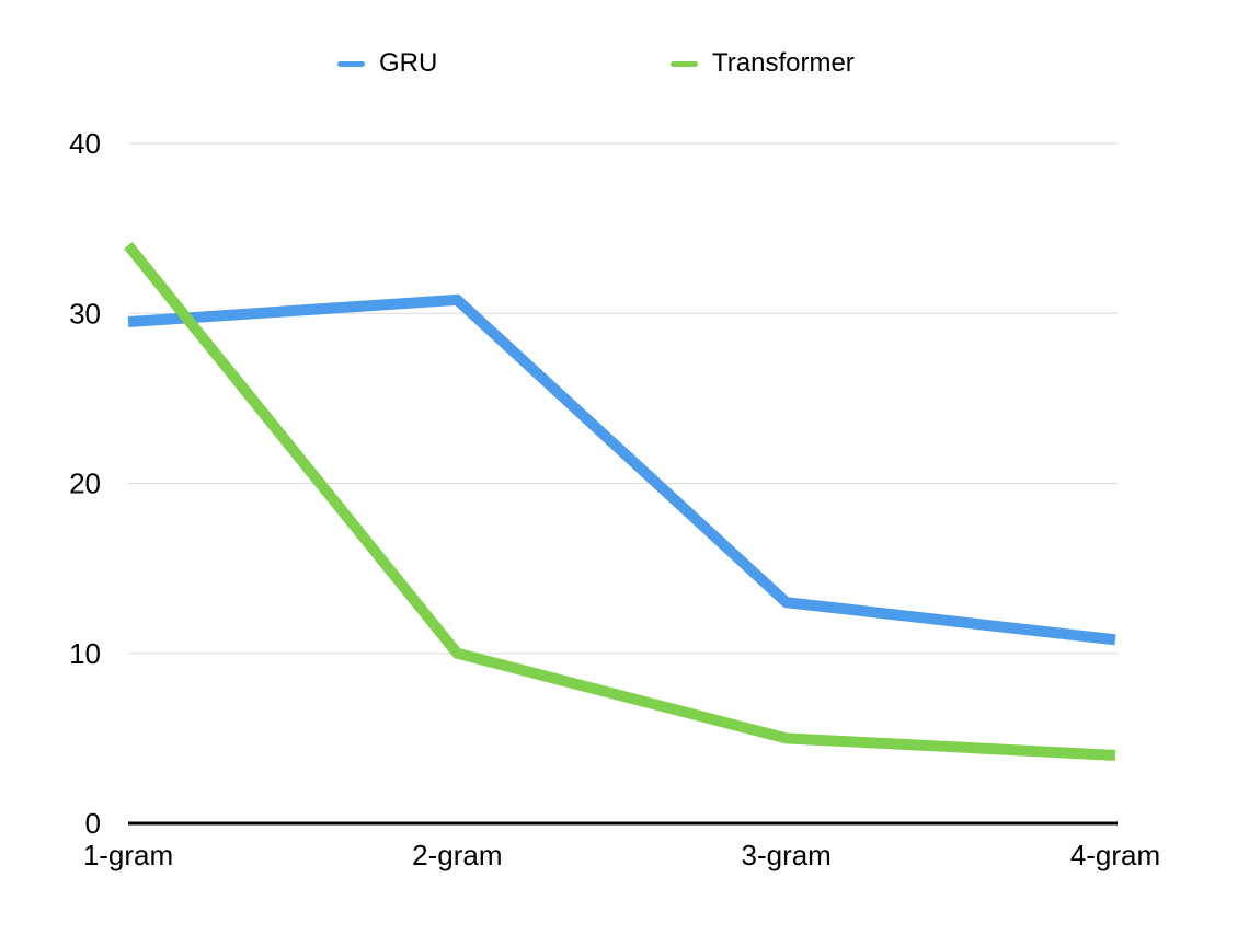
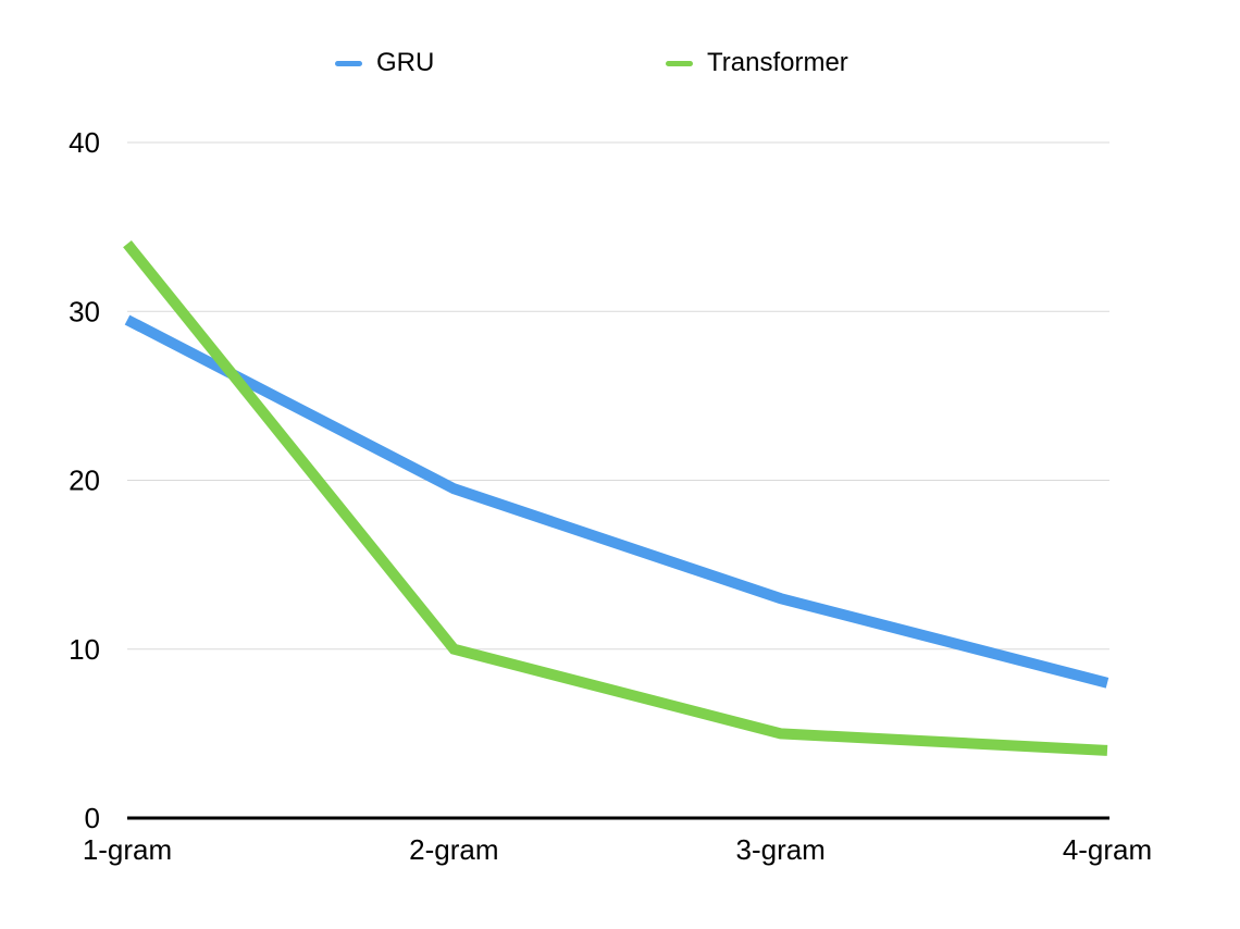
GRU/2-gram: 30.8 -> 19.5
GRU/4-gram: 10.8 -> 8.0
